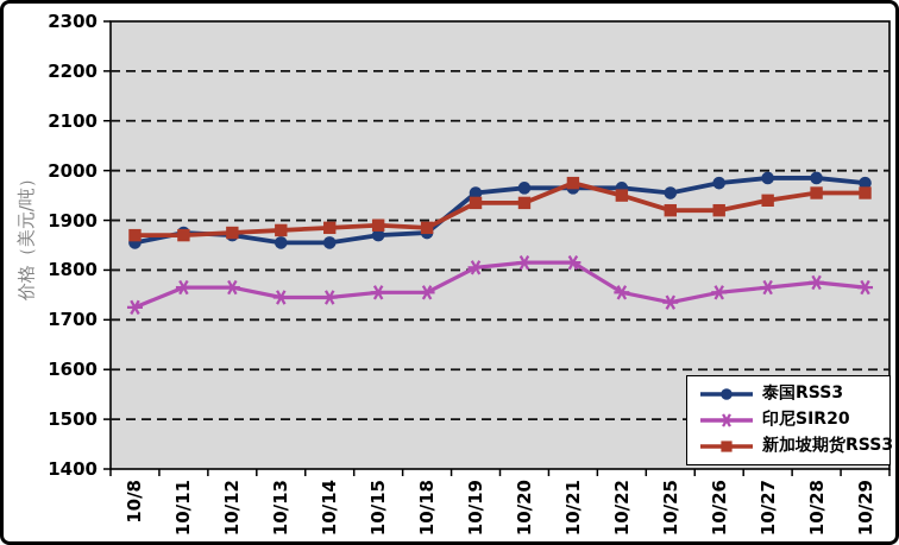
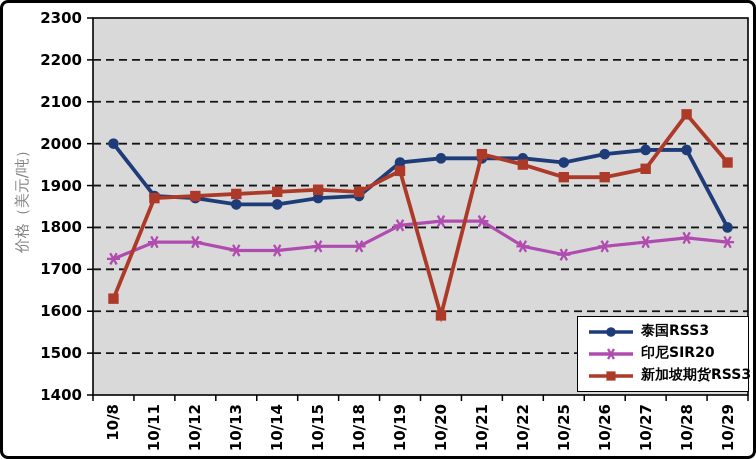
泰国RSS3/10/8: 1860 -> 2000
新加坡期货RSS3/10/8: 1870 -> 1630
新加坡期货RSS3/10/20: 1940 -> 1590
新加坡期货RSS3/10/28: 1960 -> 2070
泰国RSS3/10/29: 1980 -> 1800
